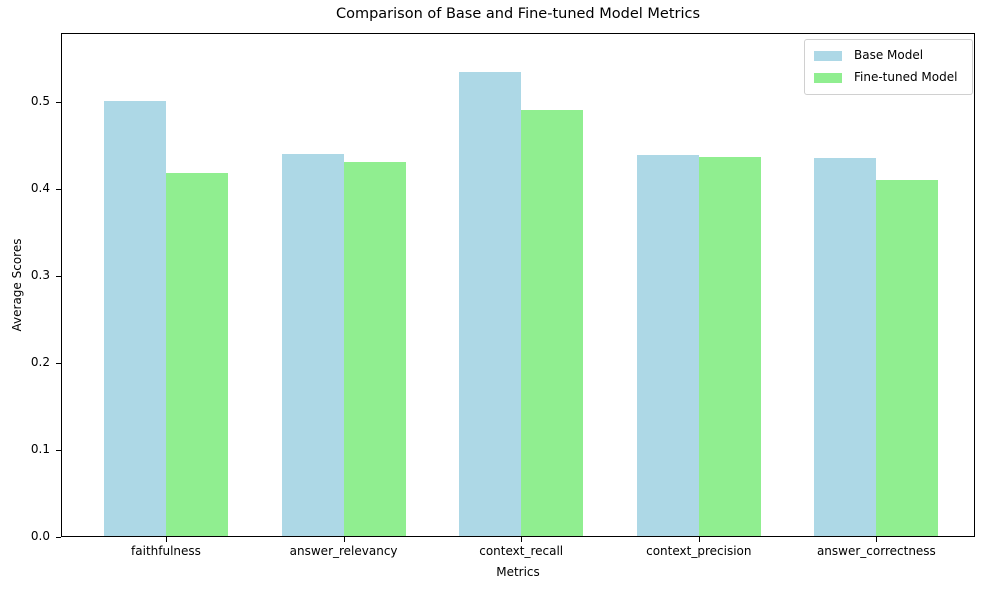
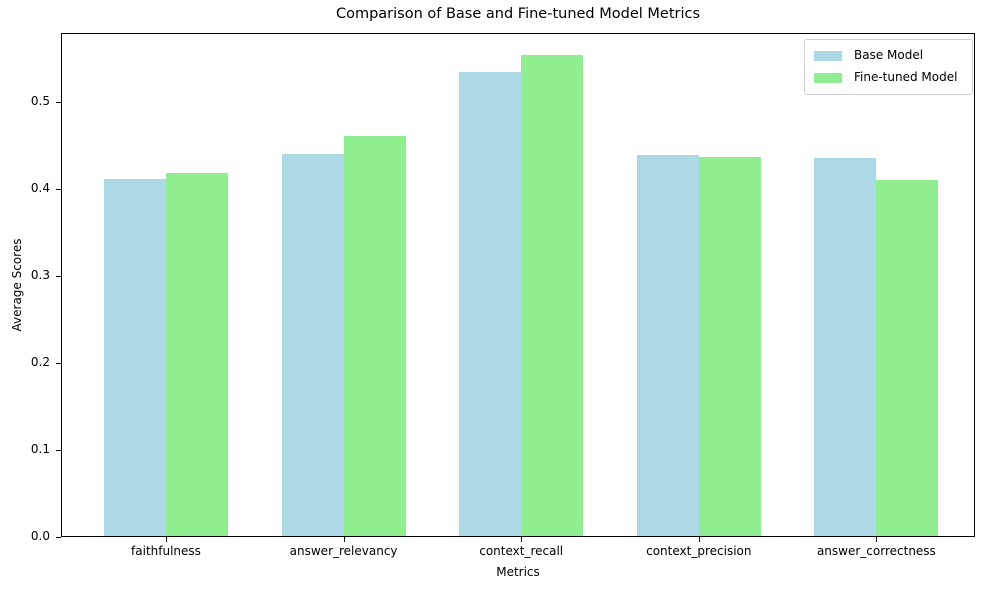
Base Model/faithfulness: 0.50 -> 0.41
Fine-tuned Model/answer_relevancy: 0.43 -> 0.46
Fine-tuned Model/context_recall: 0.49 -> 0.55
